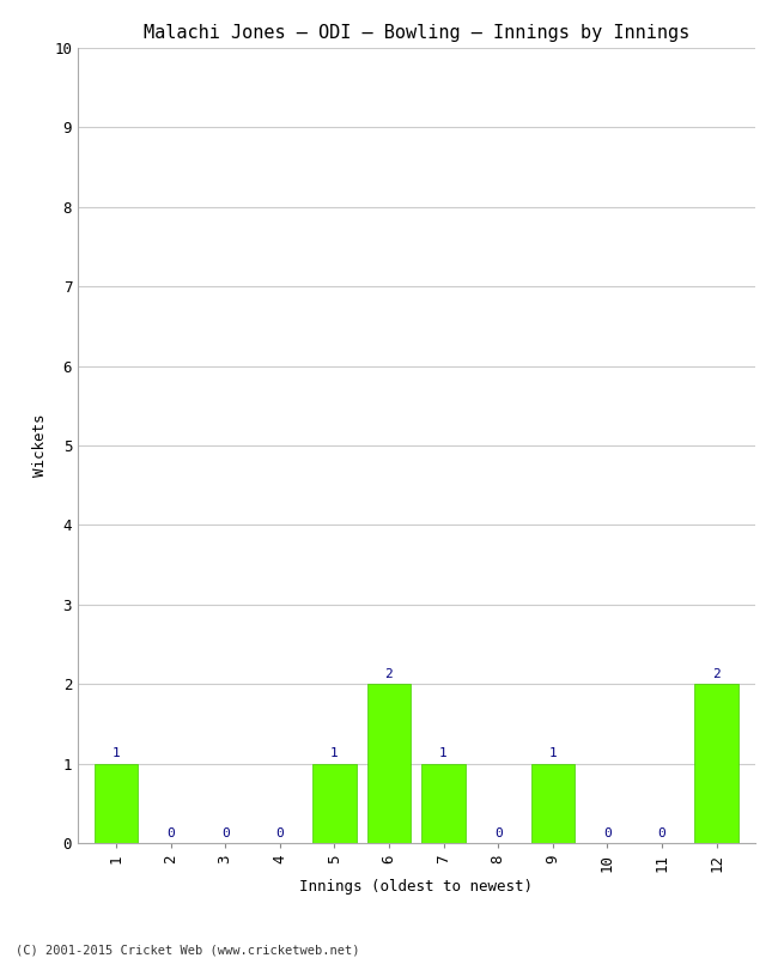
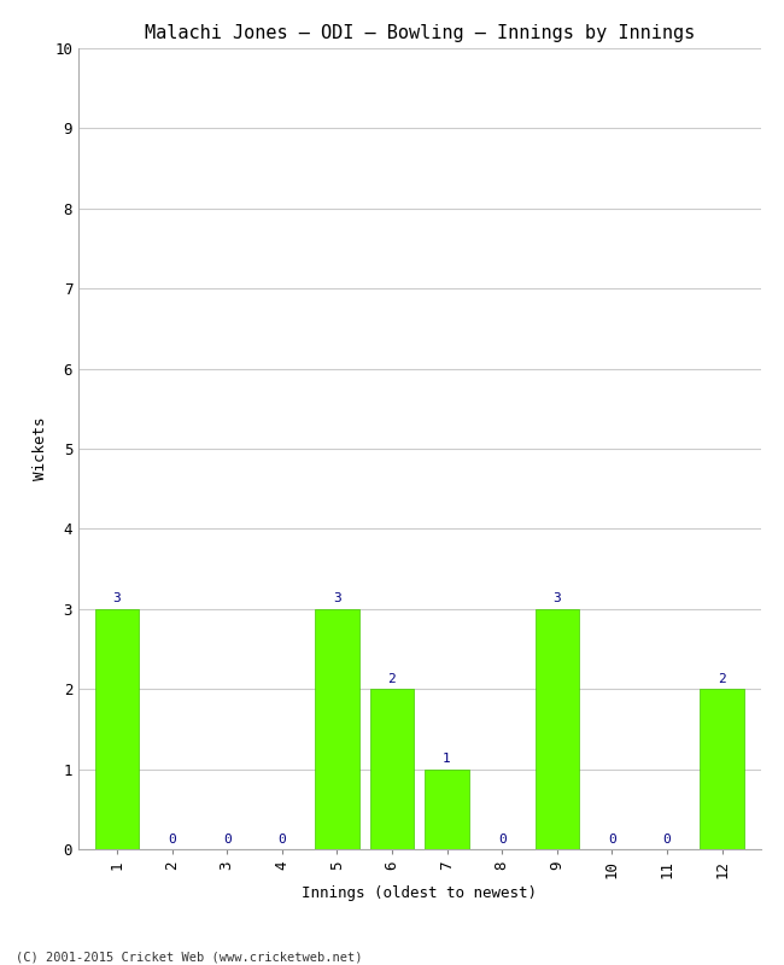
1: 1 -> 3
5: 1 -> 3
9: 1 -> 3
